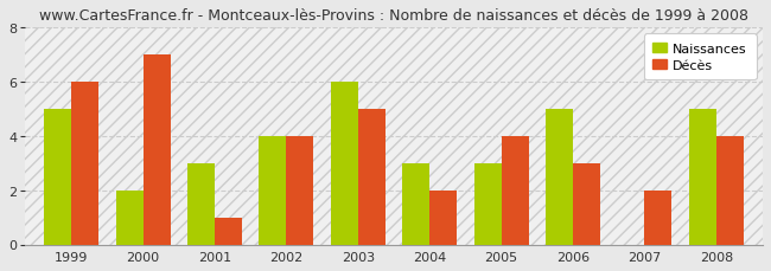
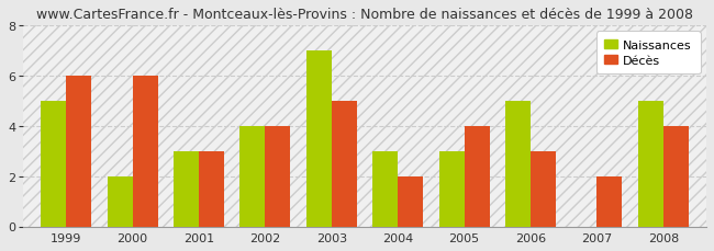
Décès/2000: 7 -> 6
Décès/2001: 1 -> 3
Naissances/2003: 6 -> 7
